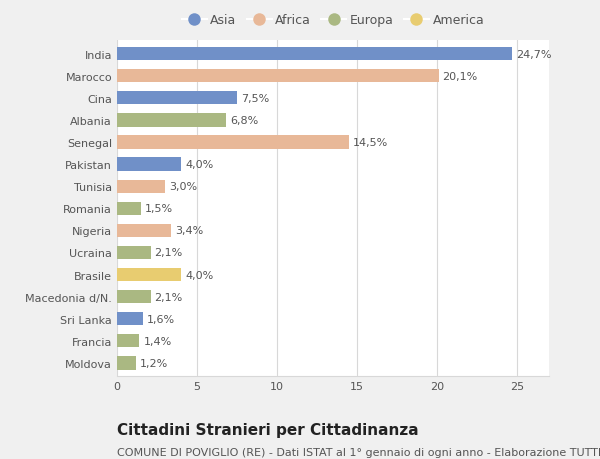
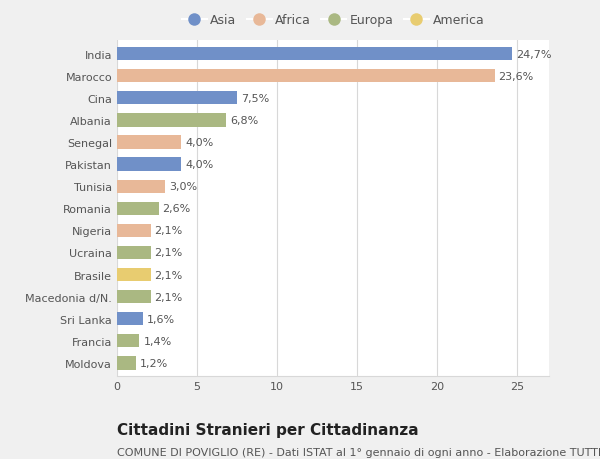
Marocco: 20,1% -> 23,6%
Senegal: 14,5% -> 4,0%
Romania: 1,5% -> 2,6%
Nigeria: 3,4% -> 2,1%
Brasile: 4,0% -> 2,1%
